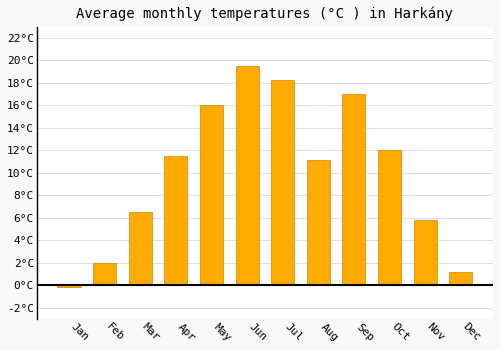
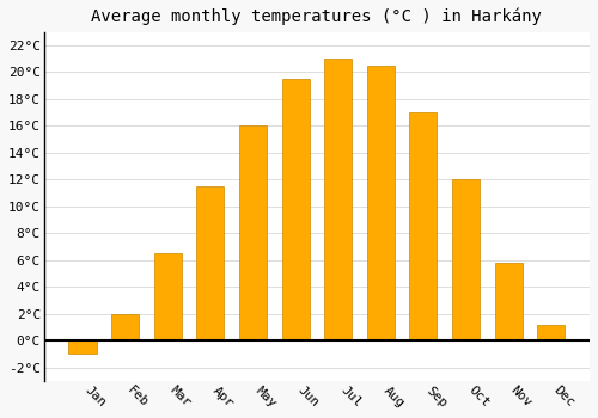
Jan: -0.2°C -> -1.0°C
Jul: 18.3°C -> 21.0°C
Aug: 11.1°C -> 20.5°C
